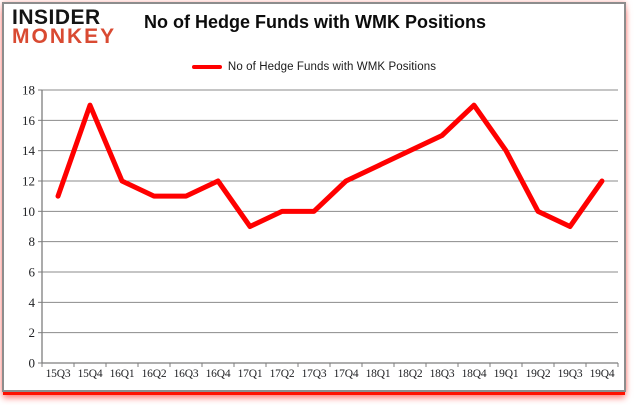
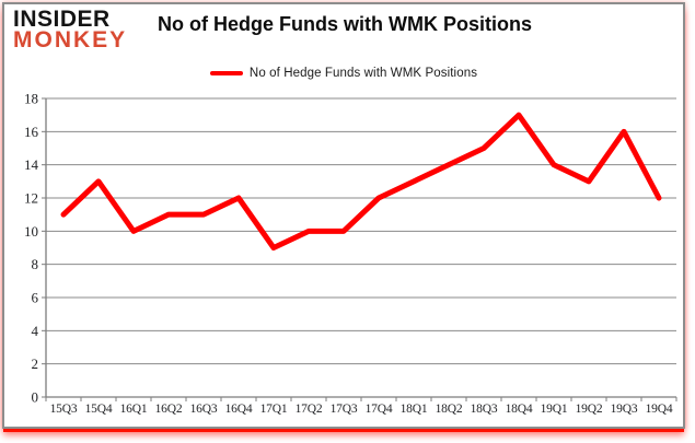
15Q4: 17 -> 13
16Q1: 12 -> 10
19Q2: 10 -> 13
19Q3: 9 -> 16
